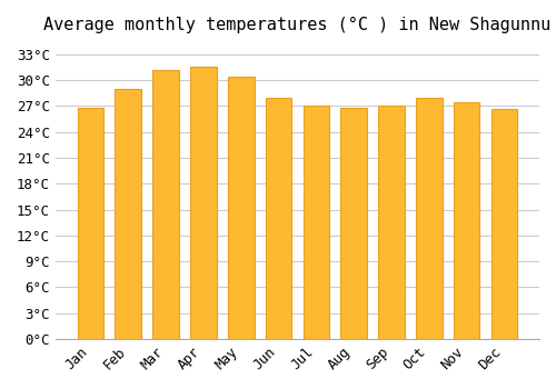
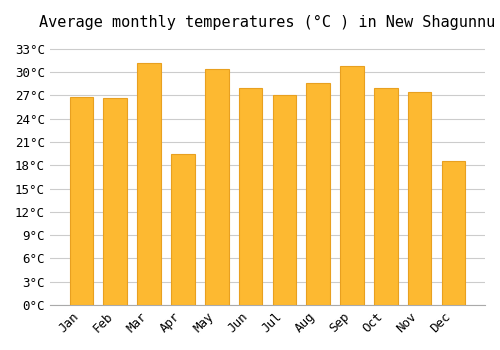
Feb: 29.0°C -> 26.6°C
Apr: 31.6°C -> 19.4°C
Aug: 26.8°C -> 28.6°C
Sep: 27.0°C -> 30.8°C
Dec: 26.6°C -> 18.6°C
